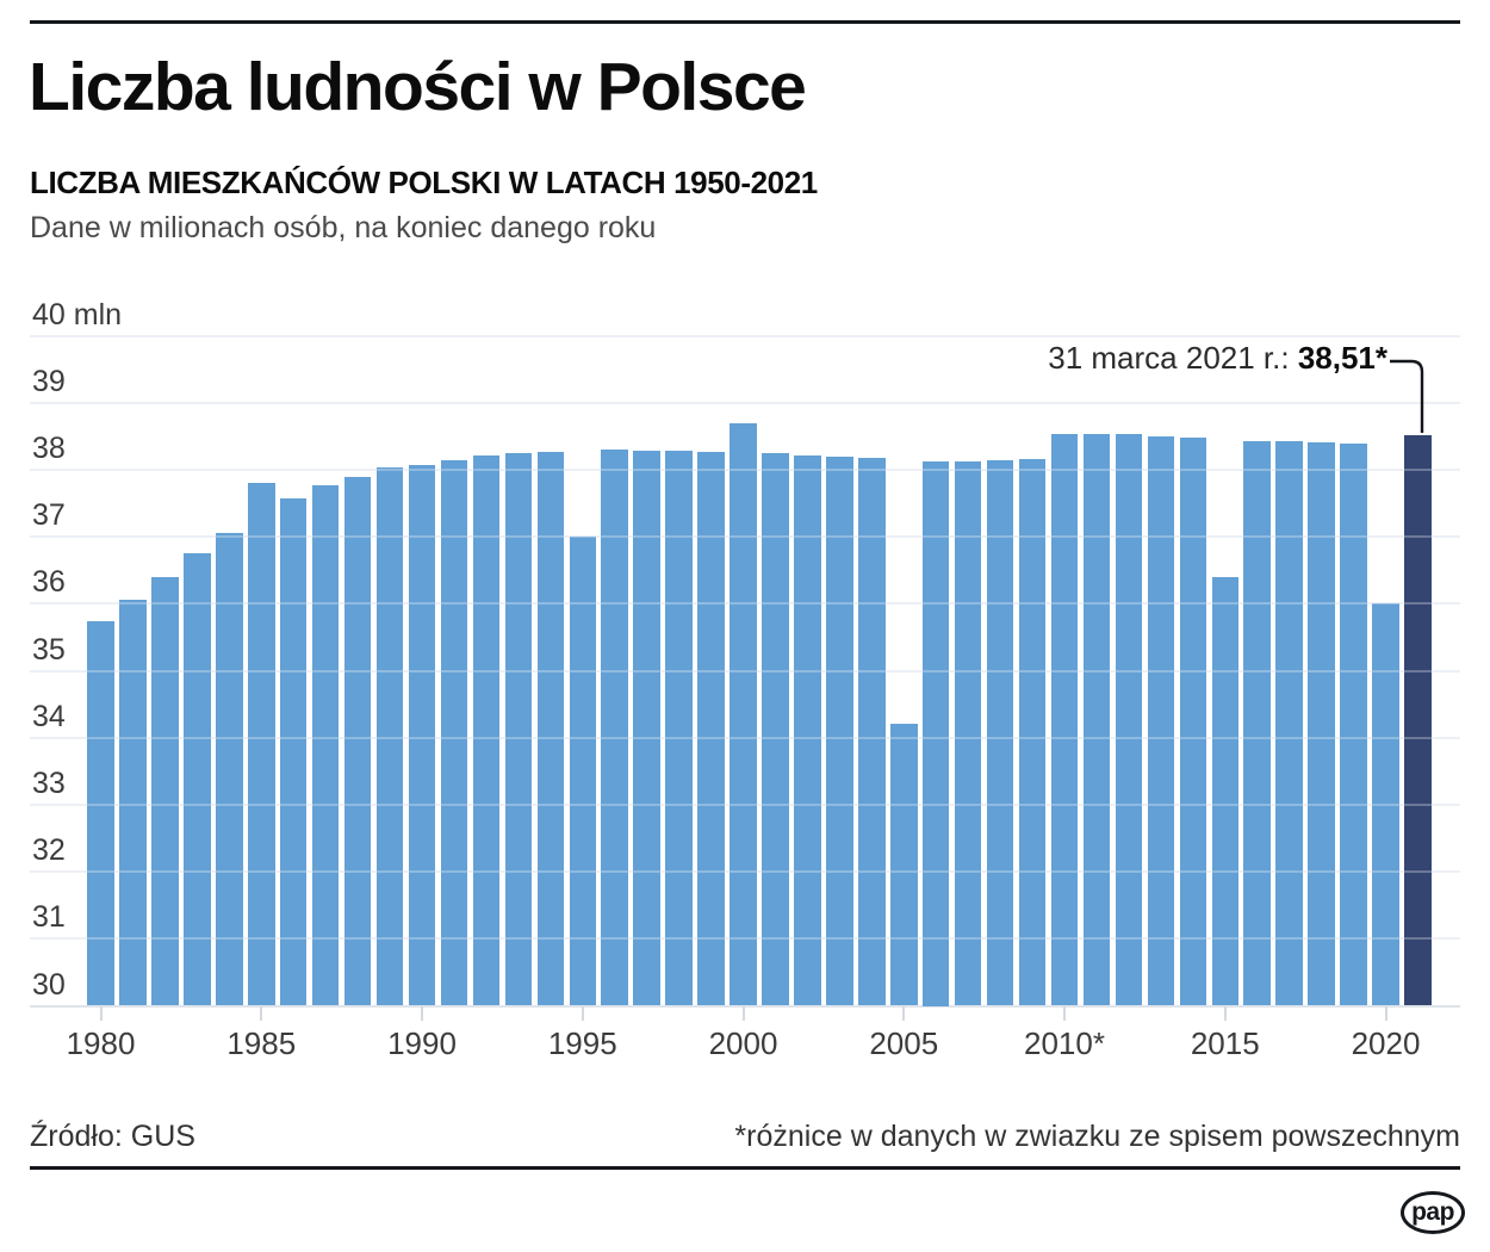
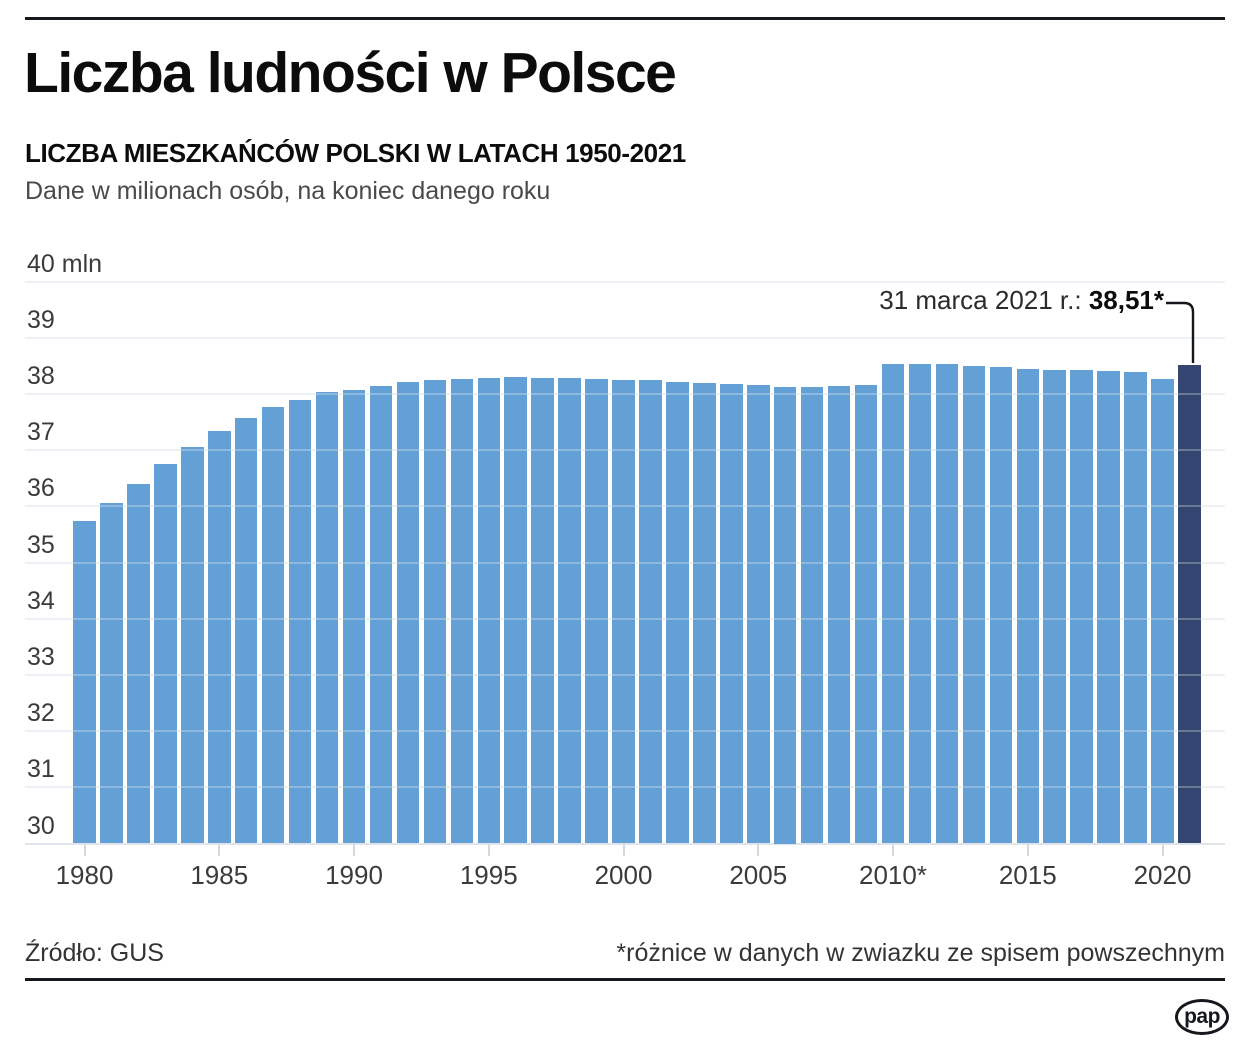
1985: 37.8 -> 37.3
1995: 37.0 -> 38.3
2000: 38.7 -> 38.3
2005: 34.2 -> 38.2
2015: 36.4 -> 38.4
2020: 36.0 -> 38.3
